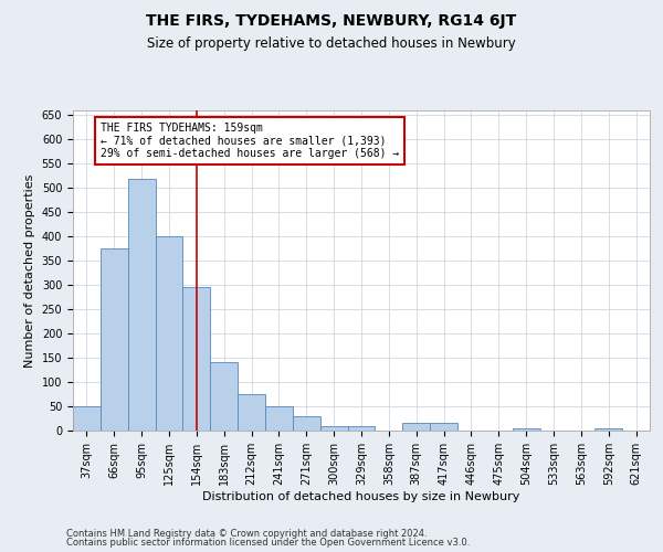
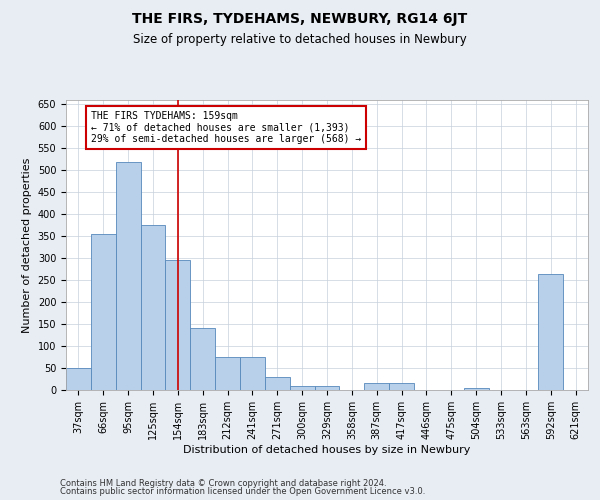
66sqm: 375 -> 355
125sqm: 400 -> 375
241sqm: 50 -> 75
592sqm: 5 -> 265
